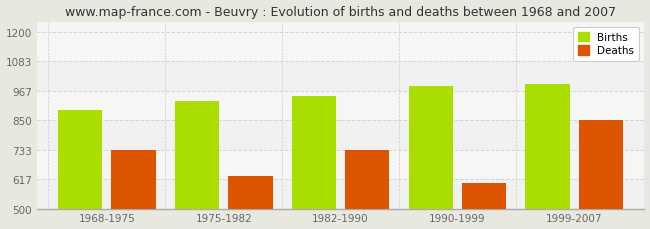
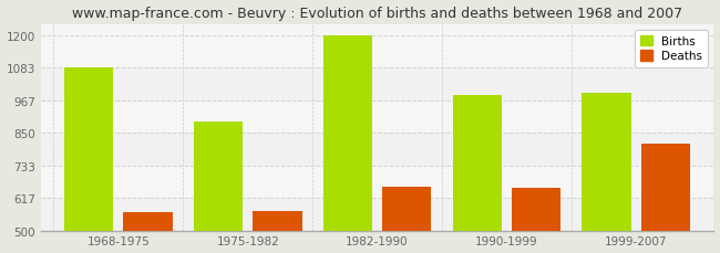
Births/1968-1975: 890 -> 1083
Deaths/1968-1975: 730 -> 566
Births/1975-1982: 925 -> 891
Deaths/1975-1982: 630 -> 570
Births/1982-1990: 945 -> 1197
Deaths/1982-1990: 730 -> 657
Deaths/1990-1999: 600 -> 651
Deaths/1999-2007: 850 -> 810
